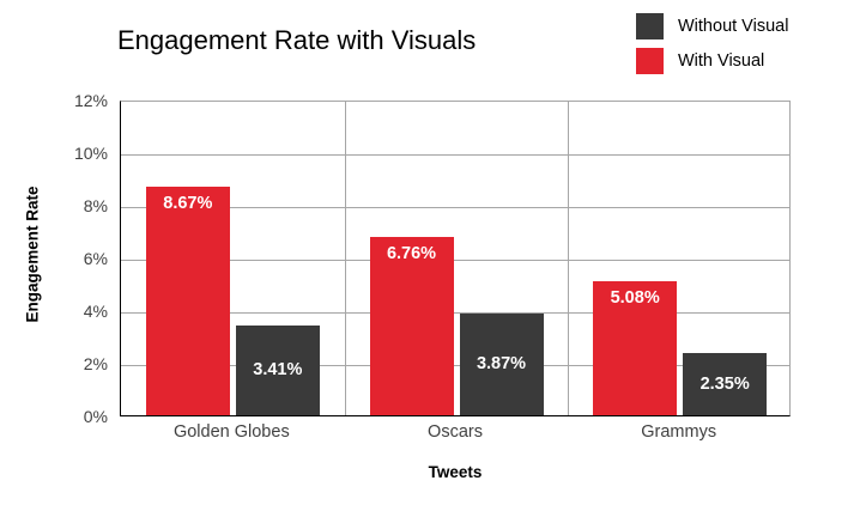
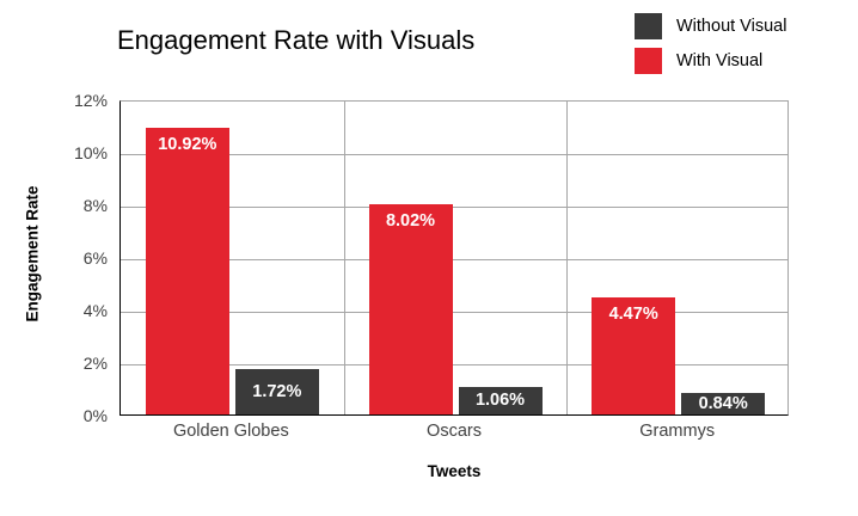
With Visual/Golden Globes: 8.67% -> 10.92%
Without Visual/Golden Globes: 3.41% -> 1.72%
With Visual/Oscars: 6.76% -> 8.02%
Without Visual/Oscars: 3.87% -> 1.06%
With Visual/Grammys: 5.08% -> 4.47%
Without Visual/Grammys: 2.35% -> 0.84%
